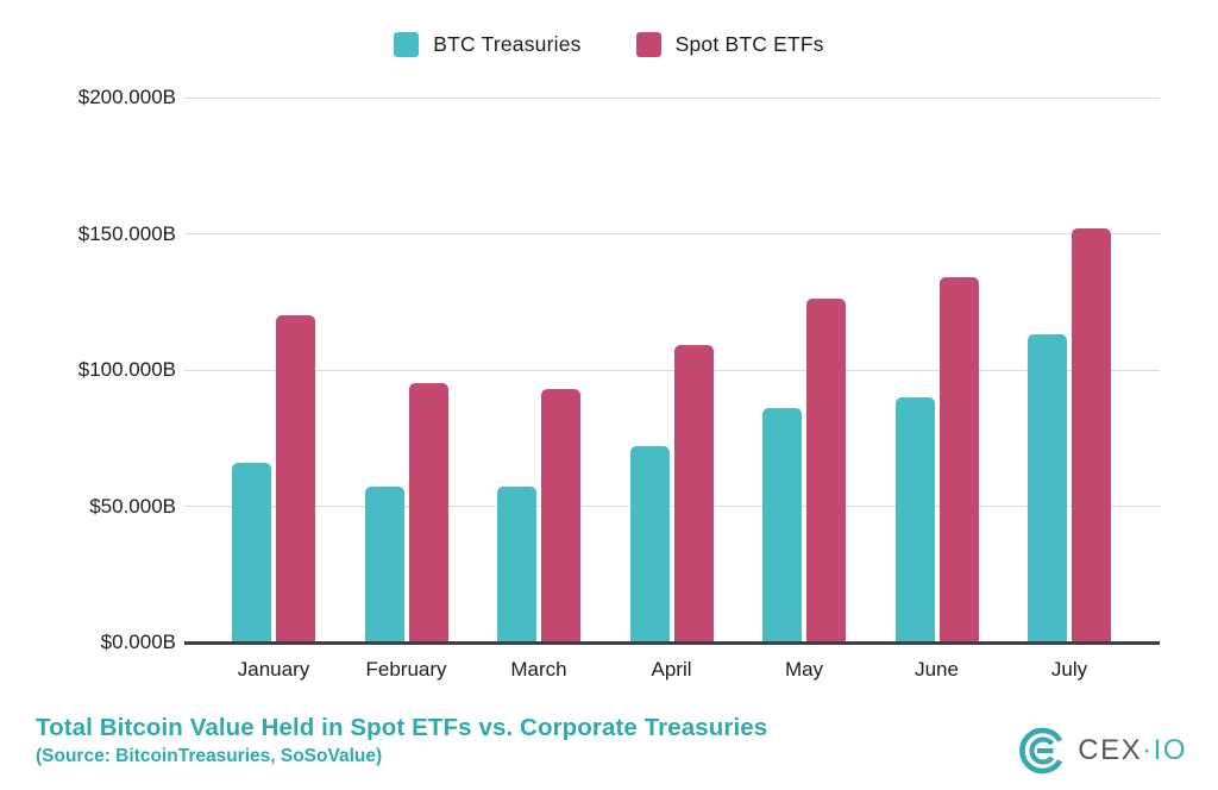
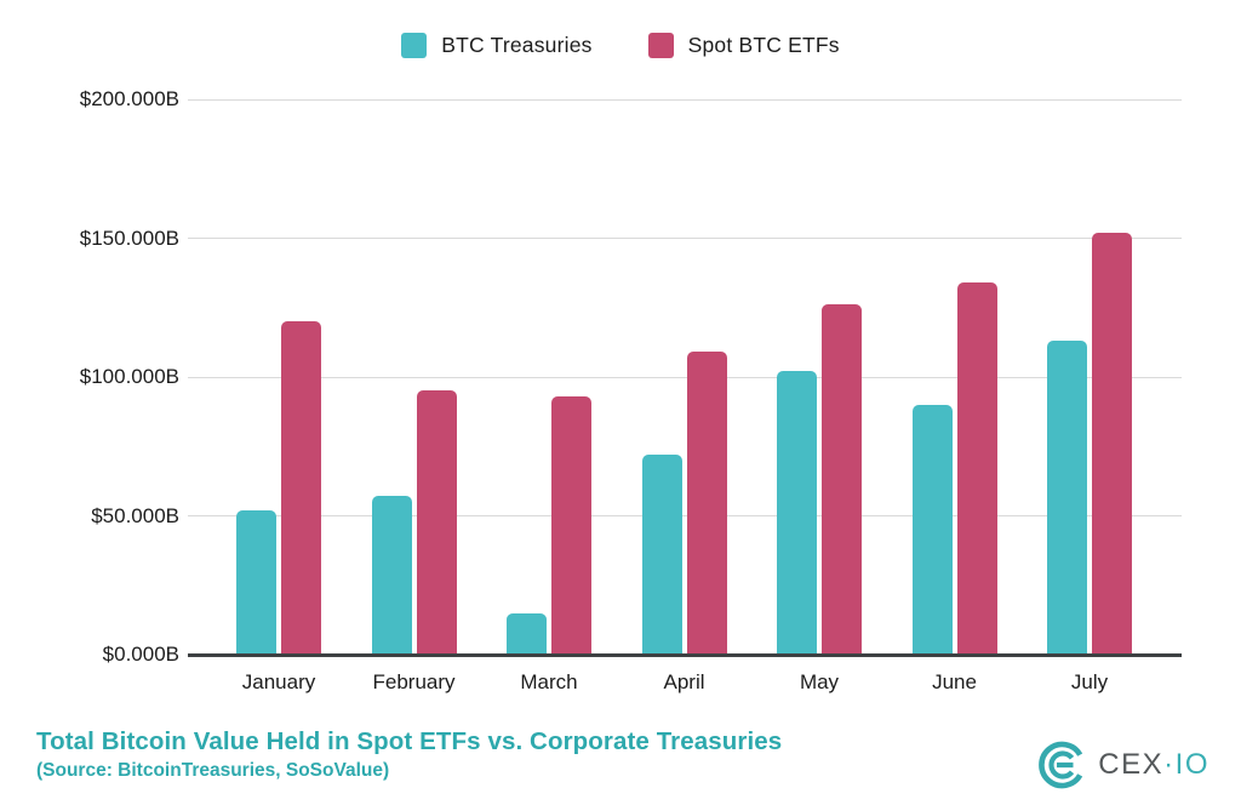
BTC Treasuries/January: $66B -> $52B
BTC Treasuries/March: $57B -> $15B
BTC Treasuries/May: $86B -> $102B
